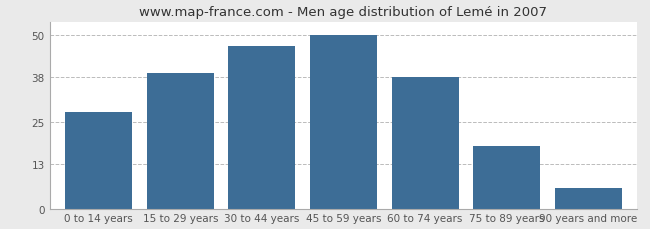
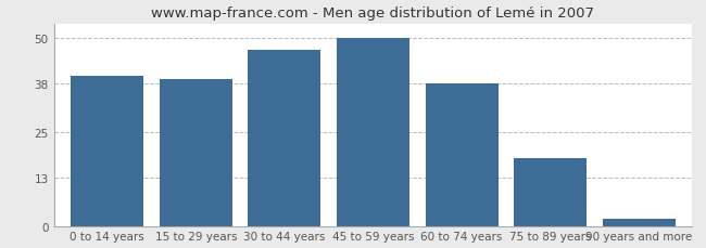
0 to 14 years: 28 -> 40
90 years and more: 6 -> 2
